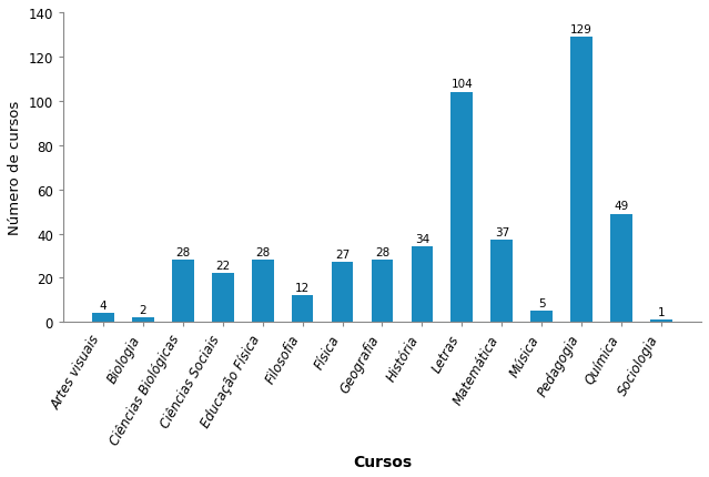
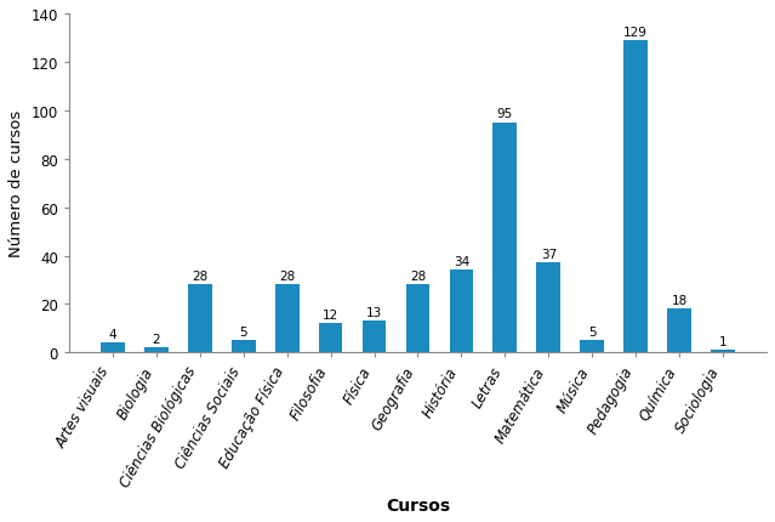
Ciências Sociais: 22 -> 5
Física: 27 -> 13
Letras: 104 -> 95
Química: 49 -> 18
